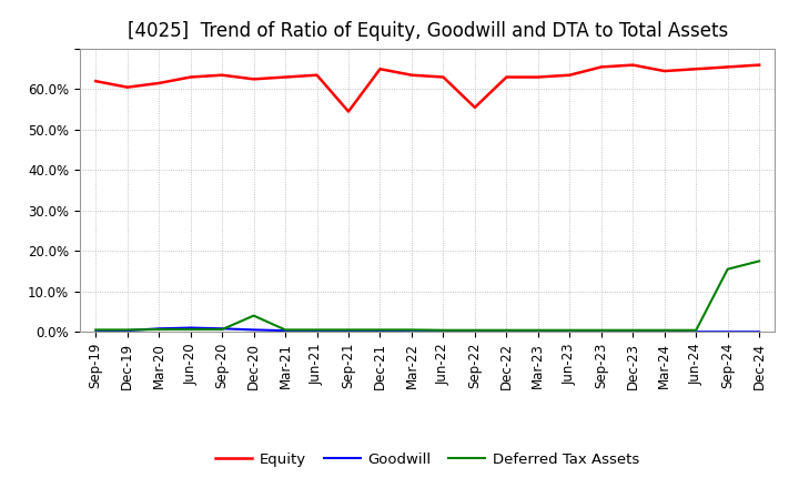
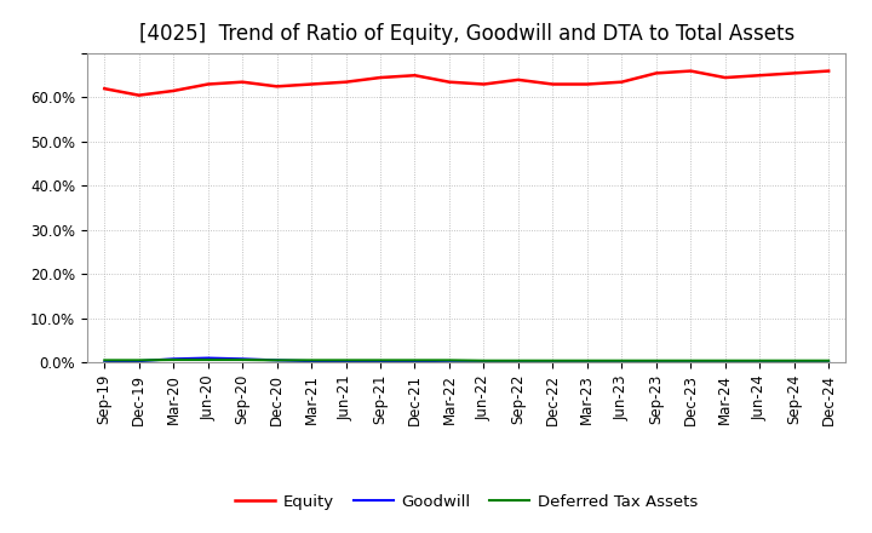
Deferred Tax Assets/Dec-20: 4.0% -> 0.5%
Equity/Sep-21: 54.5% -> 64.5%
Equity/Sep-22: 55.5% -> 64.0%
Deferred Tax Assets/Sep-24: 15.5% -> 0.4%
Deferred Tax Assets/Dec-24: 17.5% -> 0.4%
